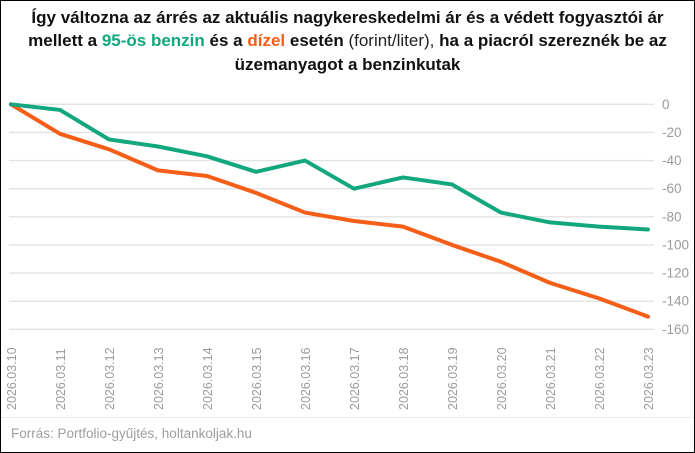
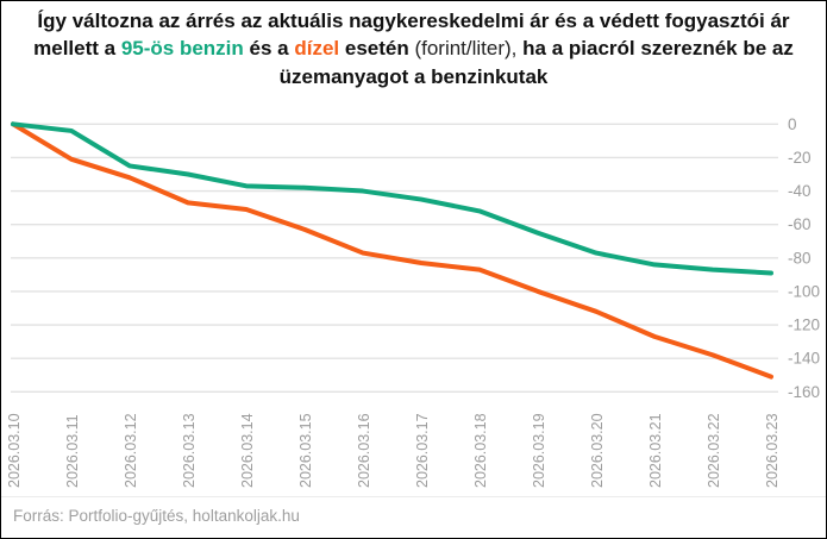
95-ös benzin/2026.03.15: -48 -> -38
95-ös benzin/2026.03.17: -60 -> -45
95-ös benzin/2026.03.19: -57 -> -65
